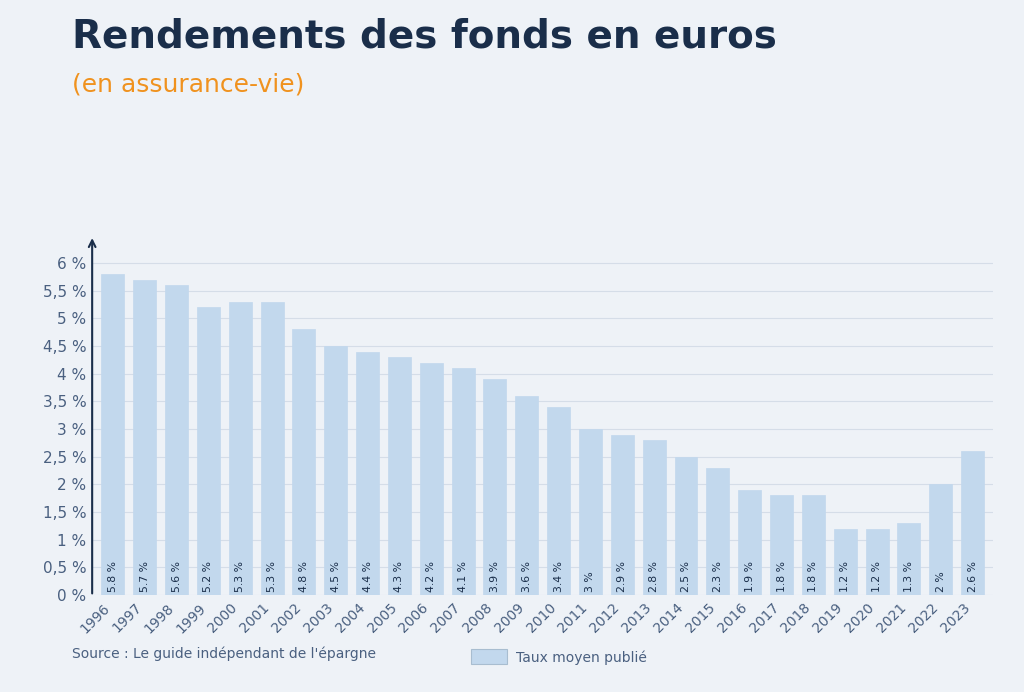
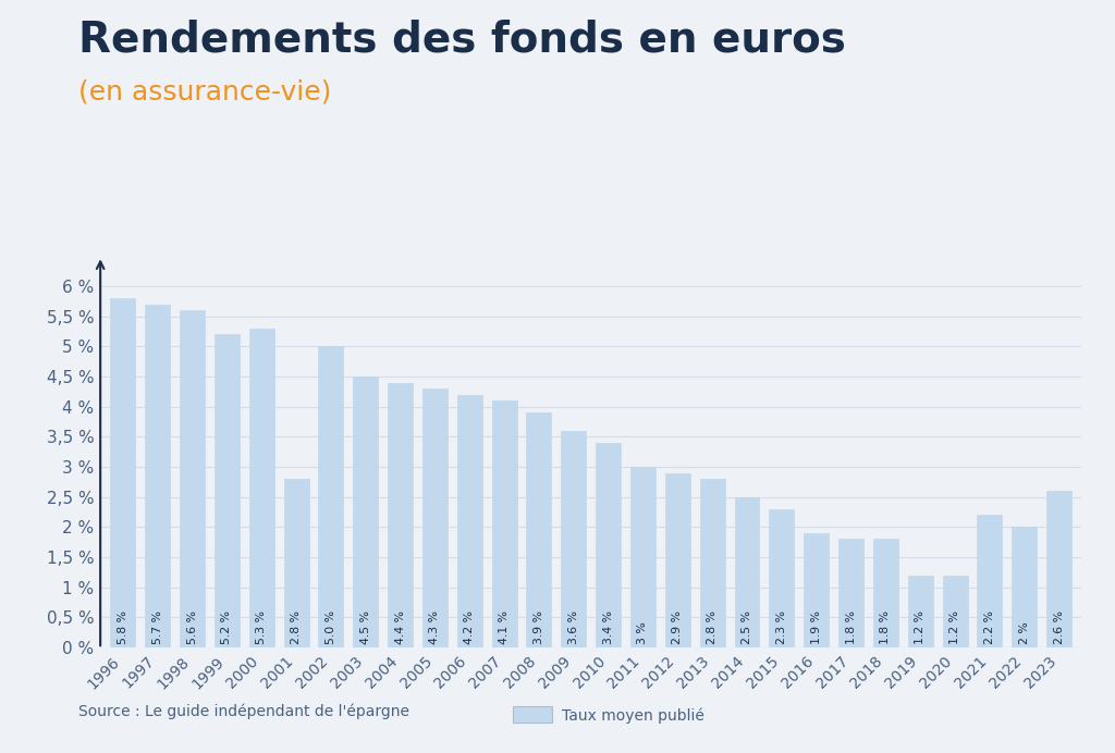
2001: 5.3 -> 2.8
2002: 4.8 -> 5.0
2021: 1.3 -> 2.2
